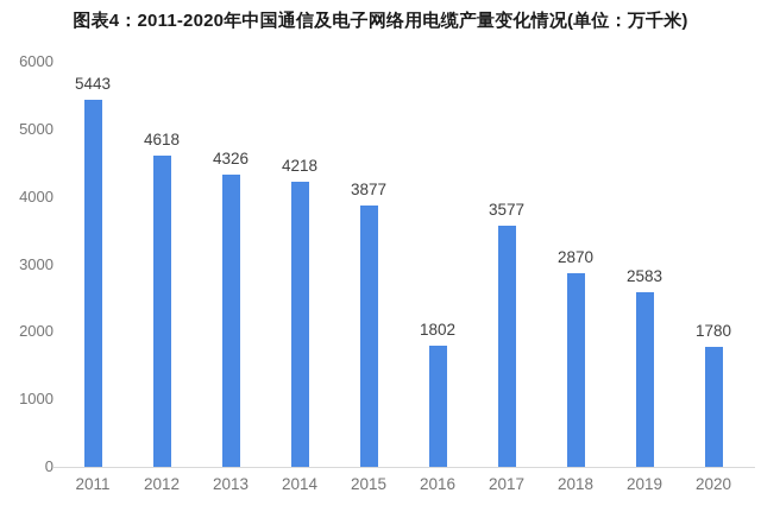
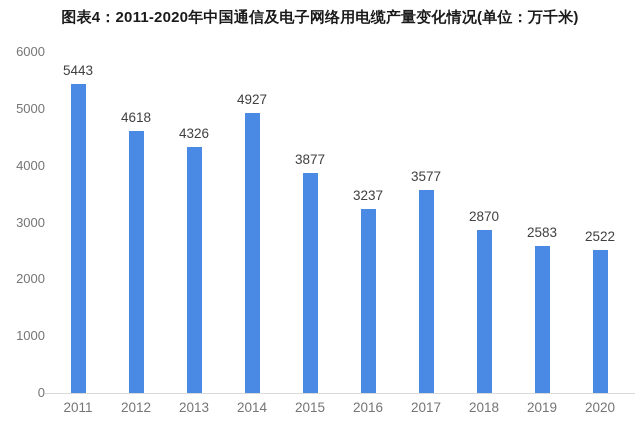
2014: 4218 -> 4927
2016: 1802 -> 3237
2020: 1780 -> 2522
